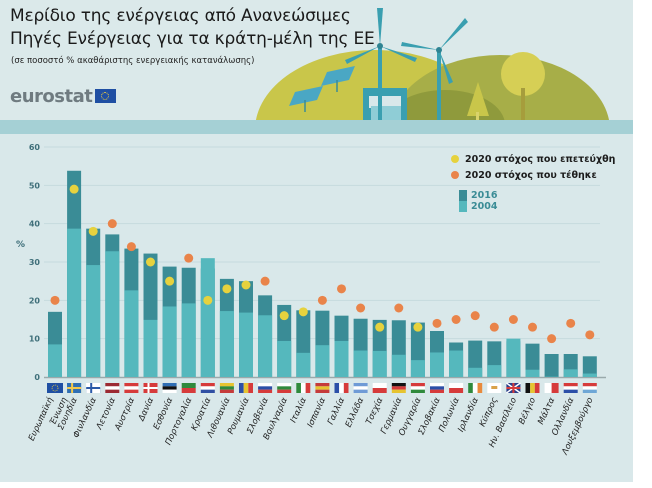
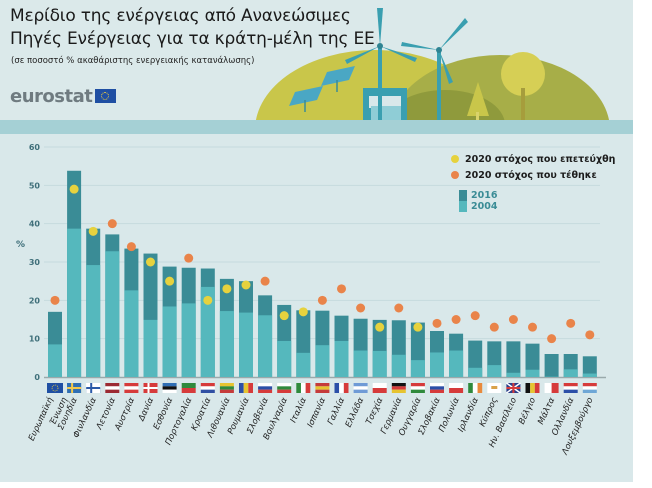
2004/Κροατία: 31 -> 24
2016/Πολωνία: 9 -> 11
2004/Ην. Βασίλειο: 10 -> 1
